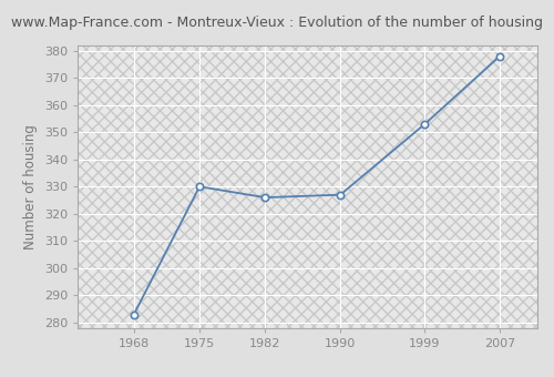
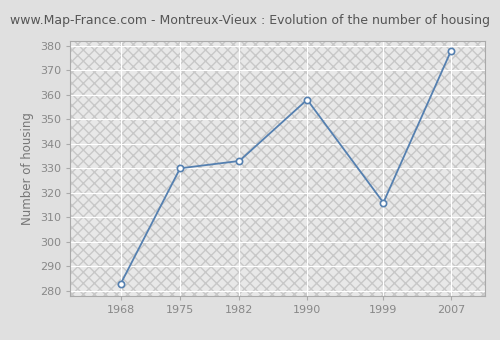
1982: 326 -> 333
1990: 327 -> 358
1999: 353 -> 316
